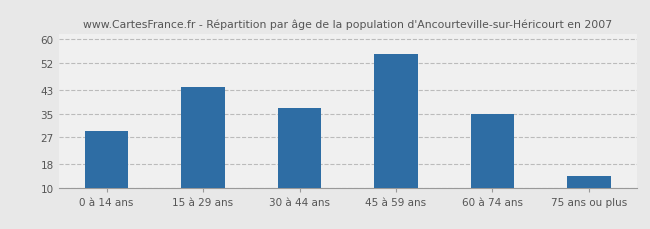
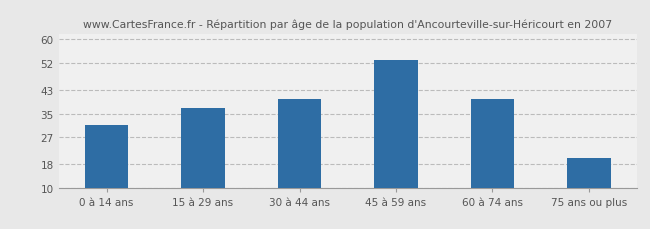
0 à 14 ans: 29 -> 31
15 à 29 ans: 44 -> 37
30 à 44 ans: 37 -> 40
45 à 59 ans: 55 -> 53
60 à 74 ans: 35 -> 40
75 ans ou plus: 14 -> 20
